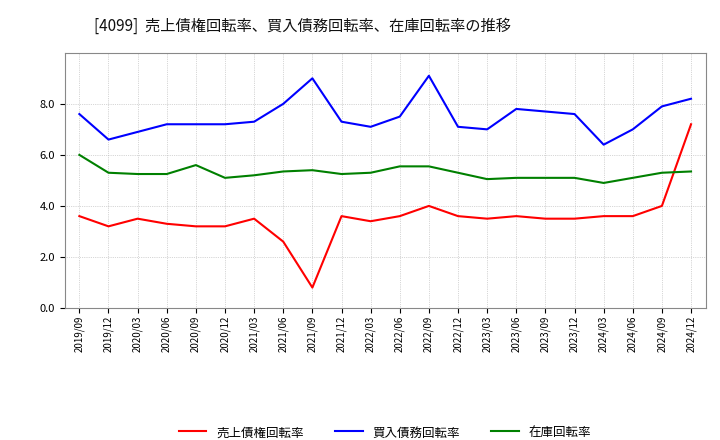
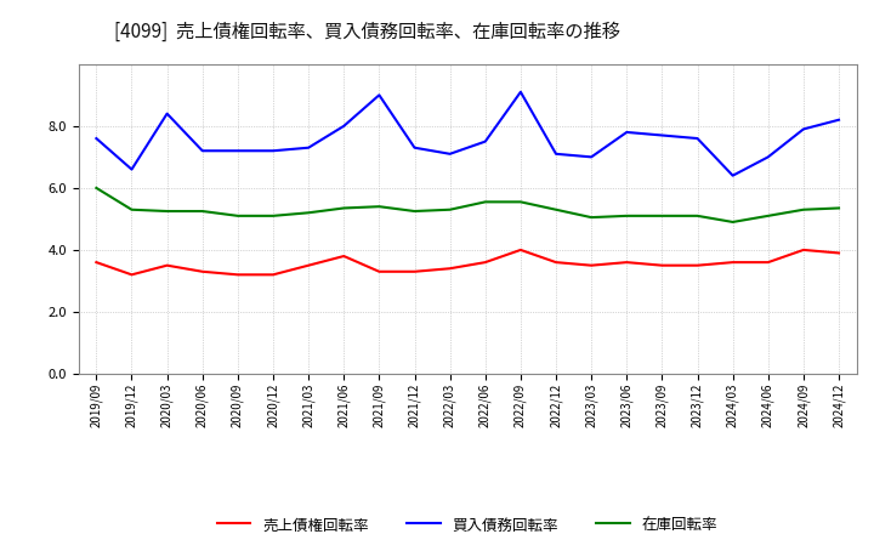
買入債務回転率/2020/03: 6.9 -> 8.4
在庫回転率/2020/09: 5.60 -> 5.10
売上債権回転率/2021/06: 2.6 -> 3.8
売上債権回転率/2021/09: 0.8 -> 3.3
売上債権回転率/2021/12: 3.6 -> 3.3
売上債権回転率/2024/12: 7.2 -> 3.9
